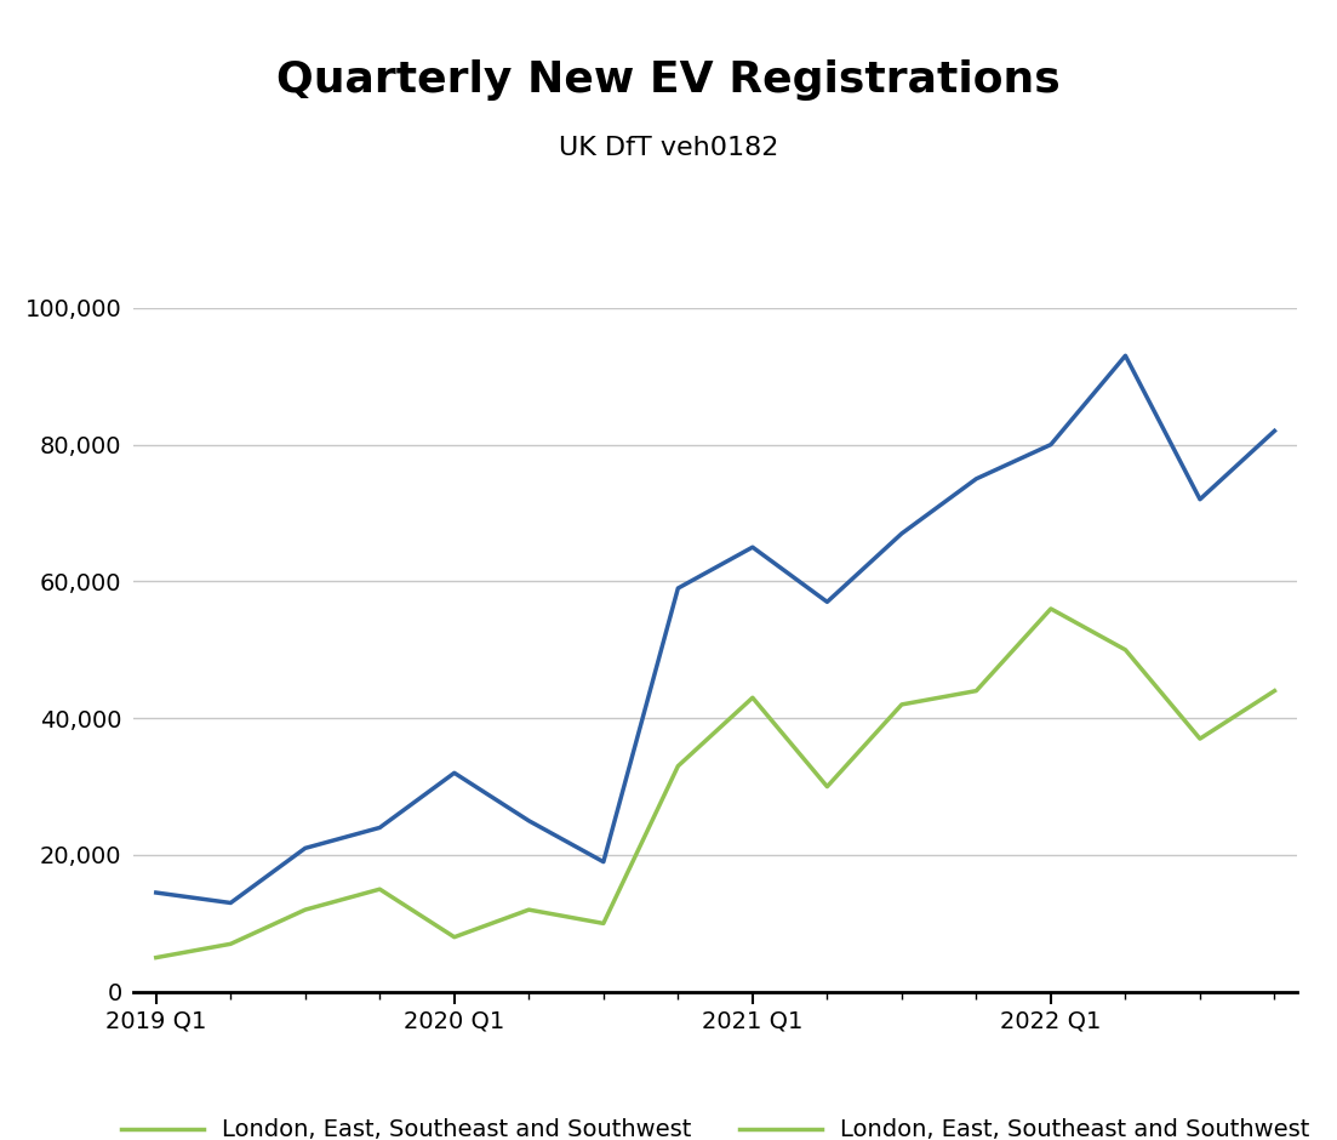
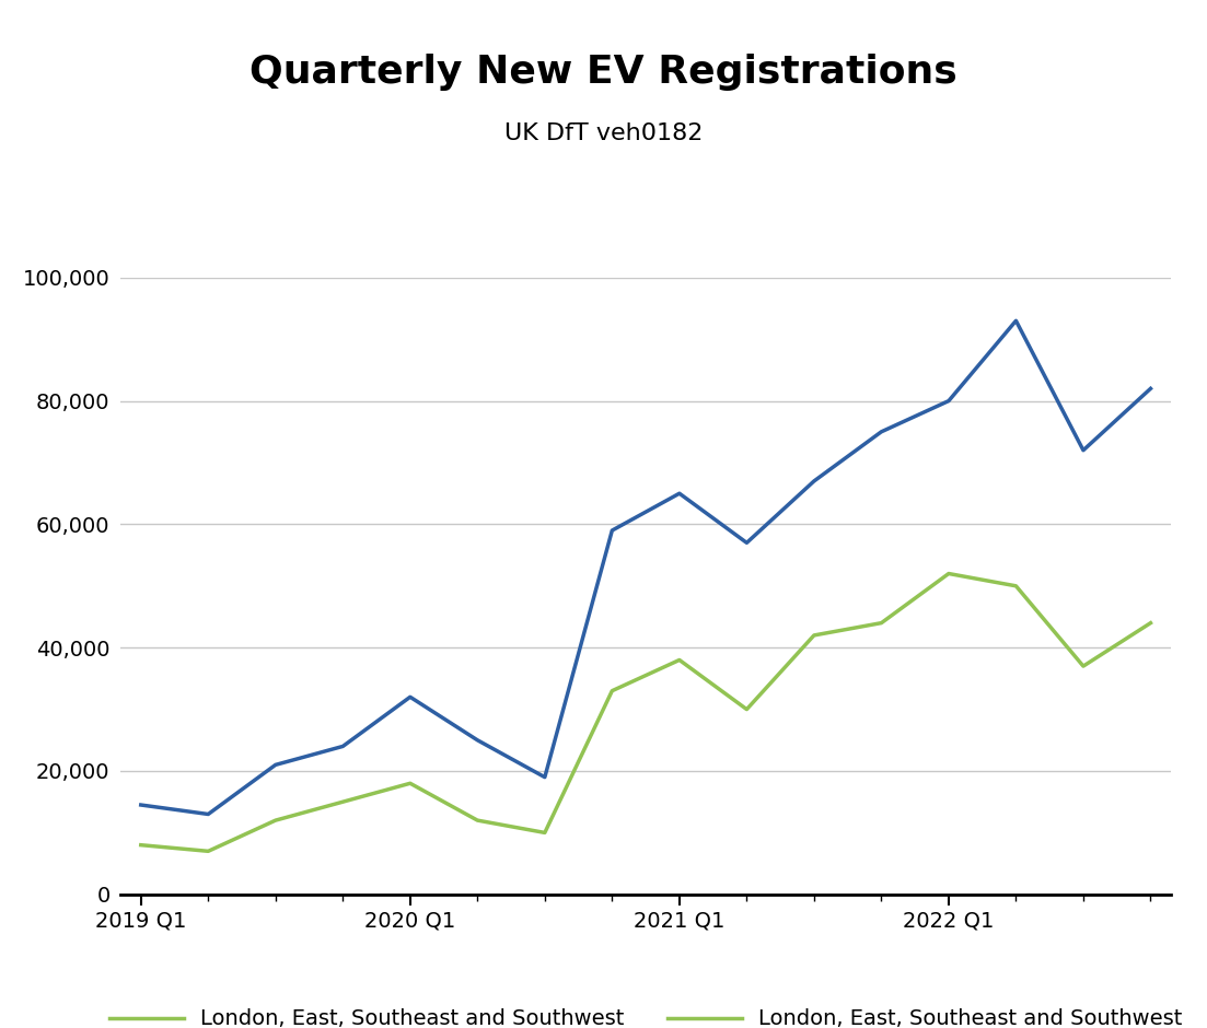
London, East, Southeast and Southwest/2019 Q1: 5,000 -> 8,000
London, East, Southeast and Southwest/2020 Q1: 8,000 -> 18,000
London, East, Southeast and Southwest/2021 Q1: 43,000 -> 38,000
London, East, Southeast and Southwest/2022 Q1: 56,000 -> 52,000
